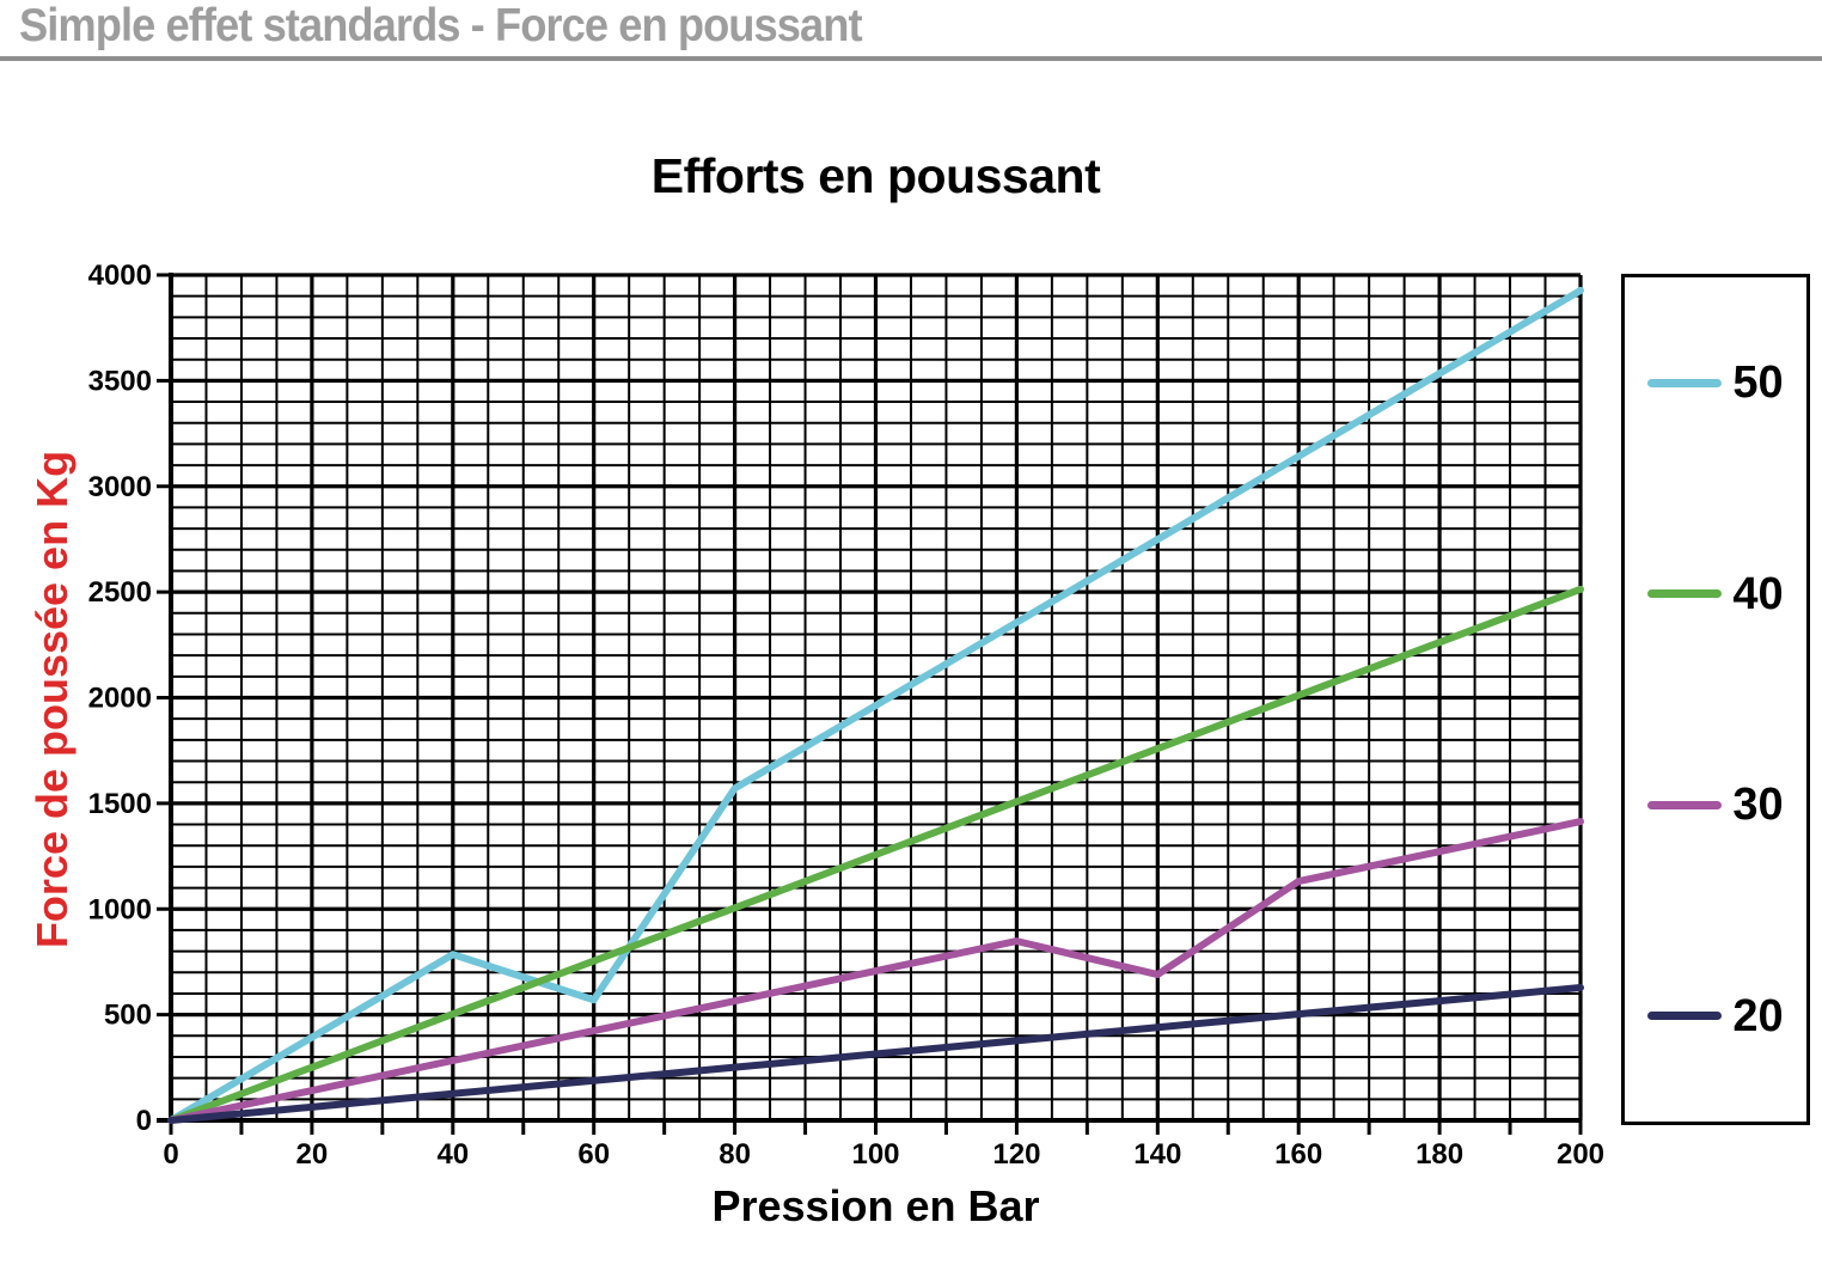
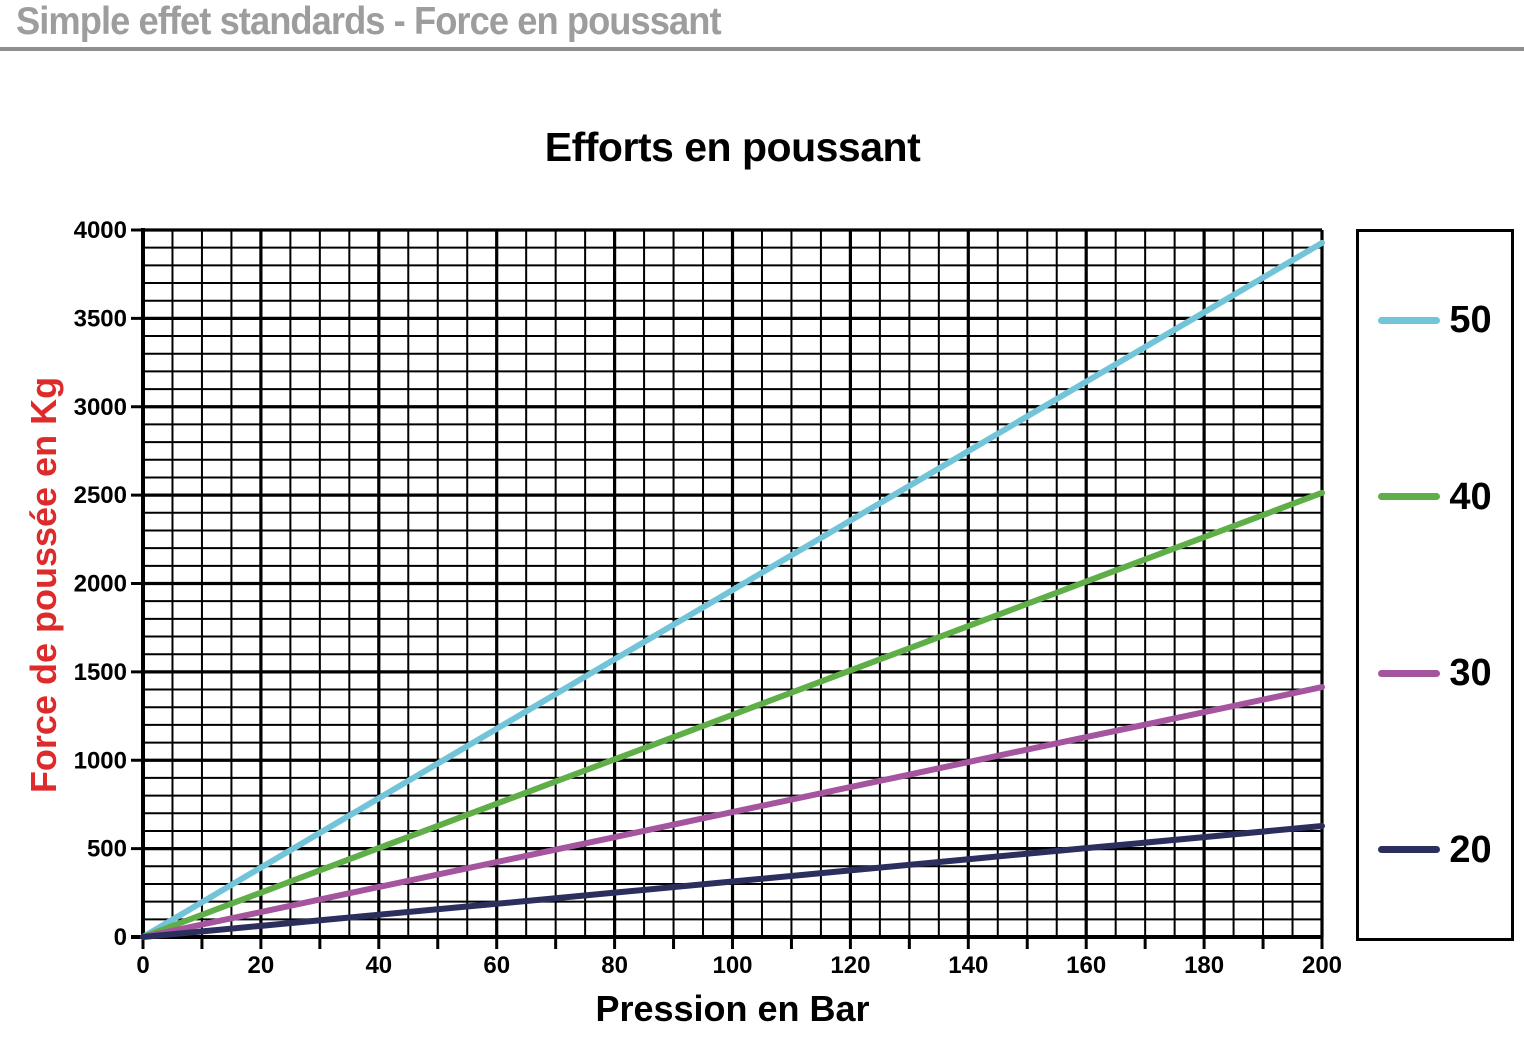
50/60: 570 -> 1180
30/140: 690 -> 990
